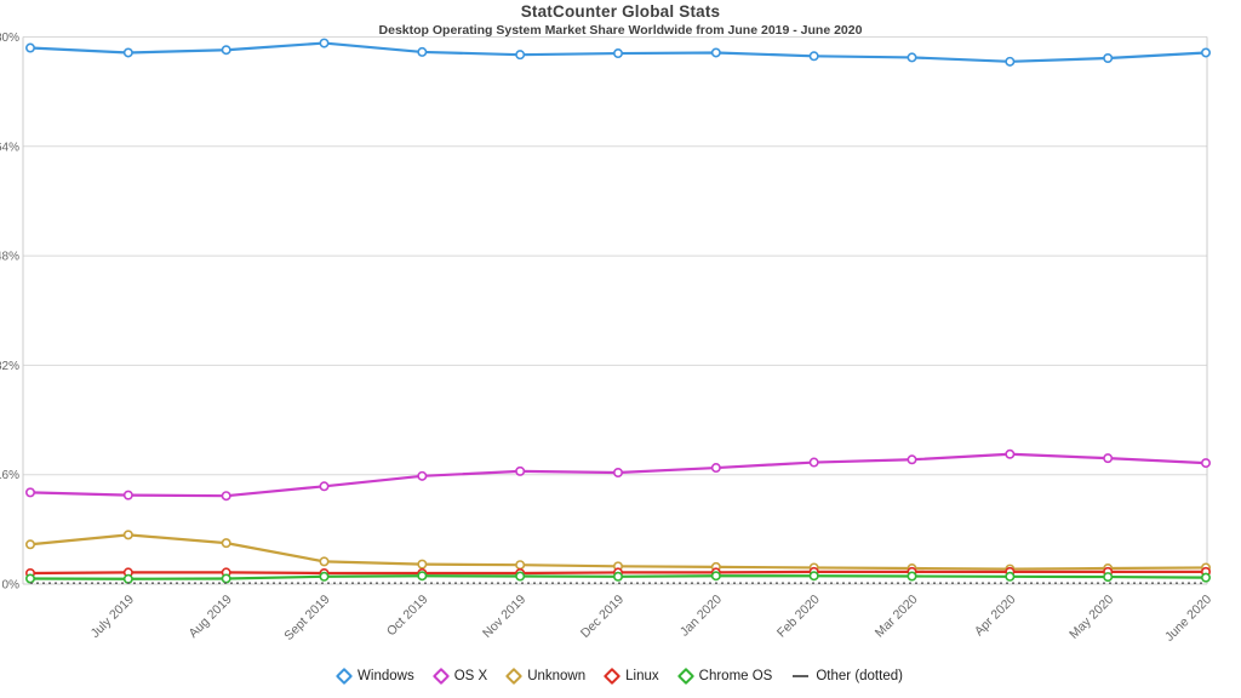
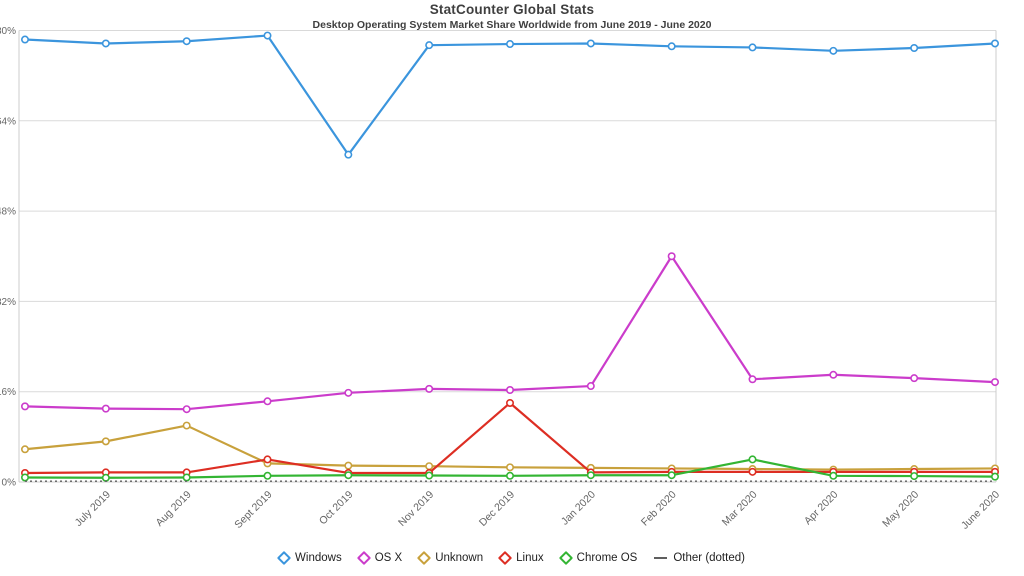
Unknown/Aug 2019: 6% -> 10%
Linux/Sept 2019: 2% -> 4%
Windows/Oct 2019: 78% -> 58%
Linux/Dec 2019: 2% -> 14%
OS X/Feb 2020: 18% -> 40%
Chrome OS/Mar 2020: 1% -> 4%
